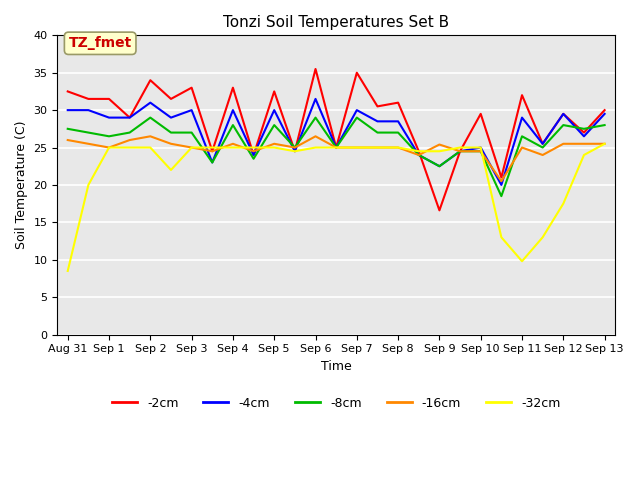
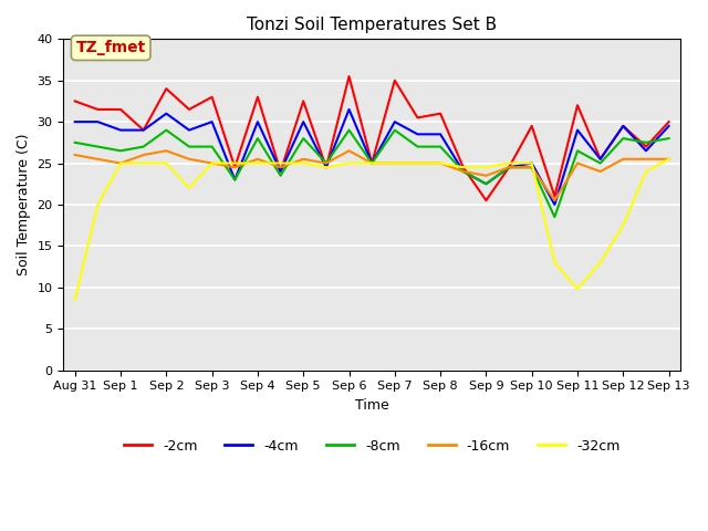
-2cm/Sep 9: 16.6 -> 20.5
-16cm/Sep 9: 25.4 -> 23.5
